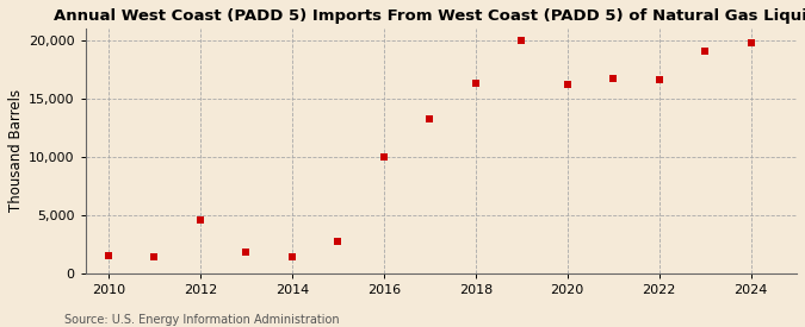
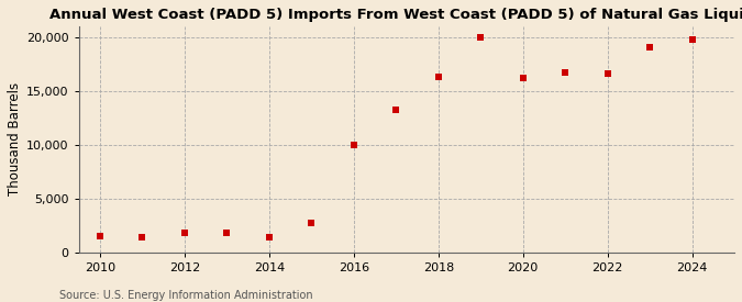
2012: 4,600 -> 1,800
